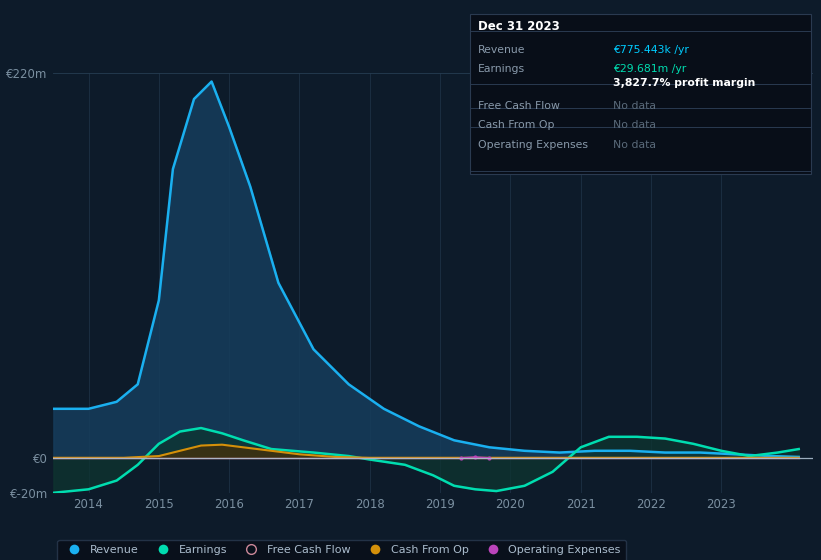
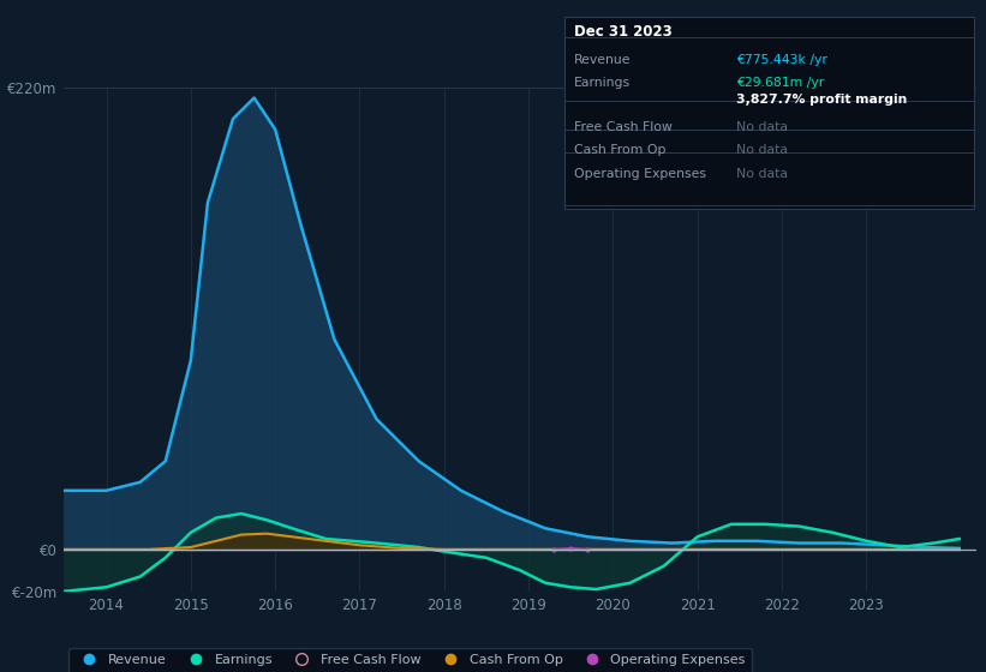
Revenue/2016: €189m -> €200m
